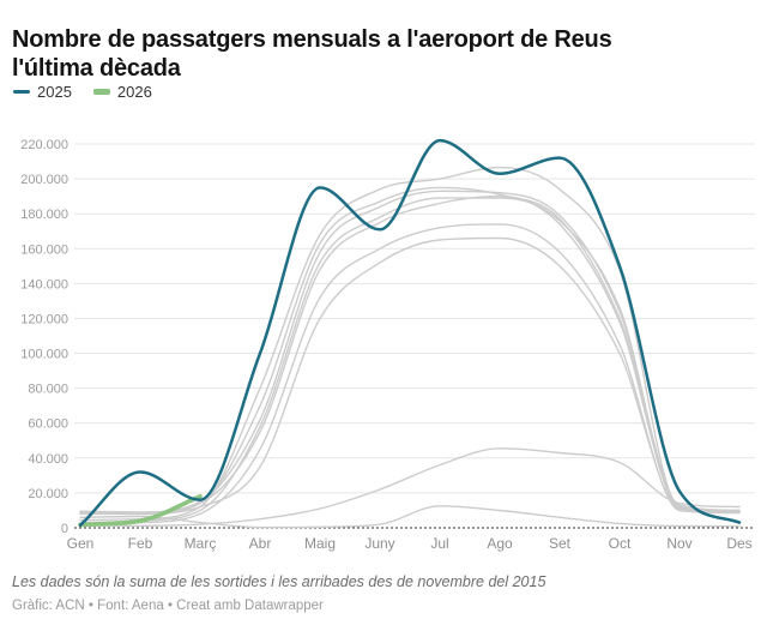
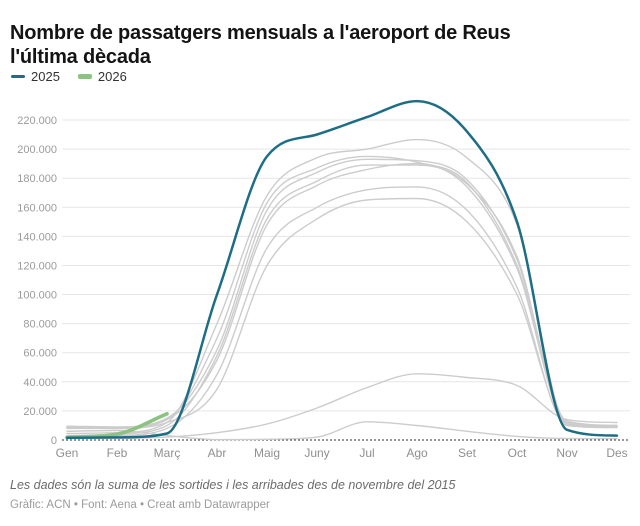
2025/Feb: 32000 -> 2000
2025/Març: 16000 -> 4000
2025/Juny: 171000 -> 210000
2025/Ago: 203000 -> 233000
2025/Nov: 21000 -> 7000
